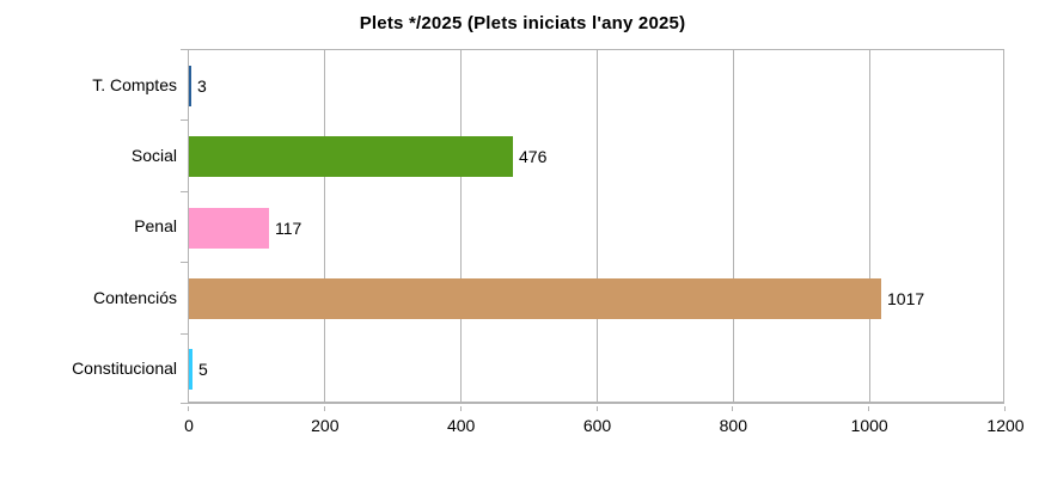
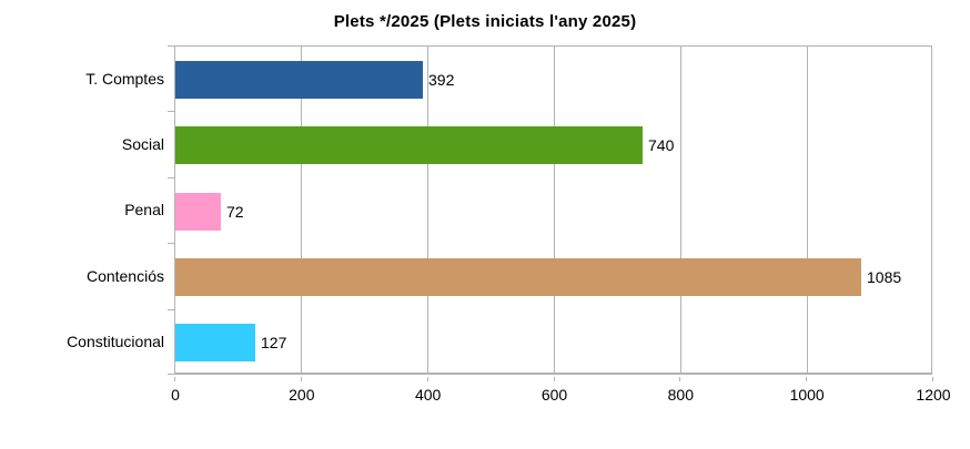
T. Comptes: 3 -> 392
Social: 476 -> 740
Penal: 117 -> 72
Contenciós: 1017 -> 1085
Constitucional: 5 -> 127
